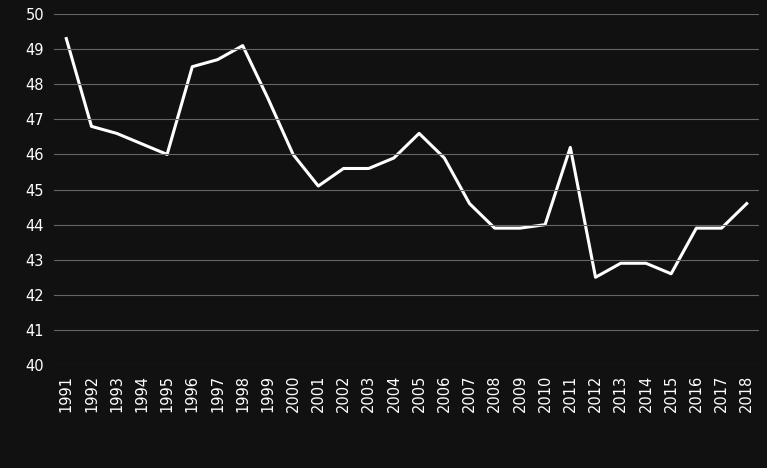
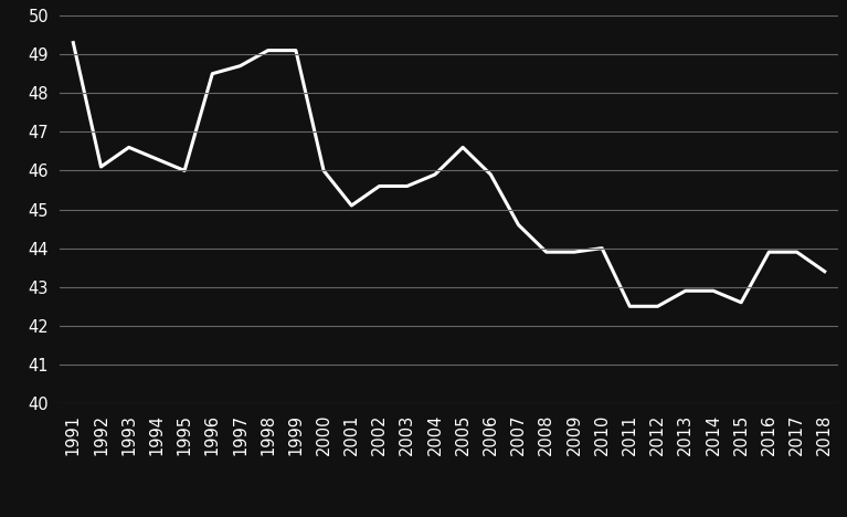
1992: 46.8 -> 46.1
1999: 47.6 -> 49.1
2011: 46.2 -> 42.5
2018: 44.6 -> 43.4
